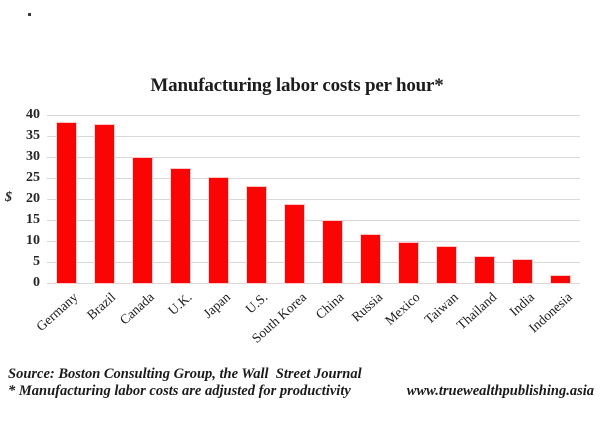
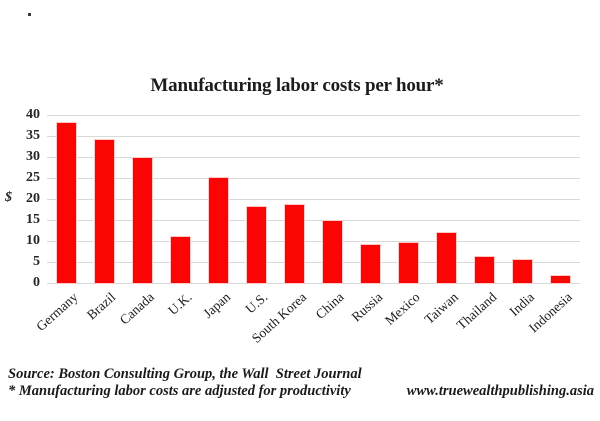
Brazil: 38 -> 34
U.K.: 27 -> 11
U.S.: 23 -> 18
Russia: 12 -> 9
Taiwan: 9 -> 12
